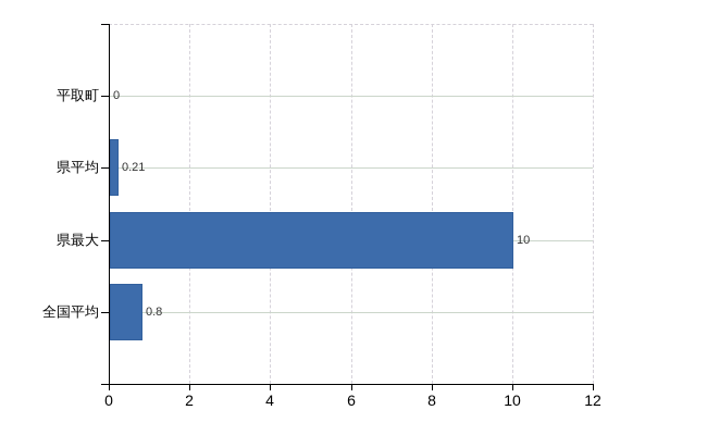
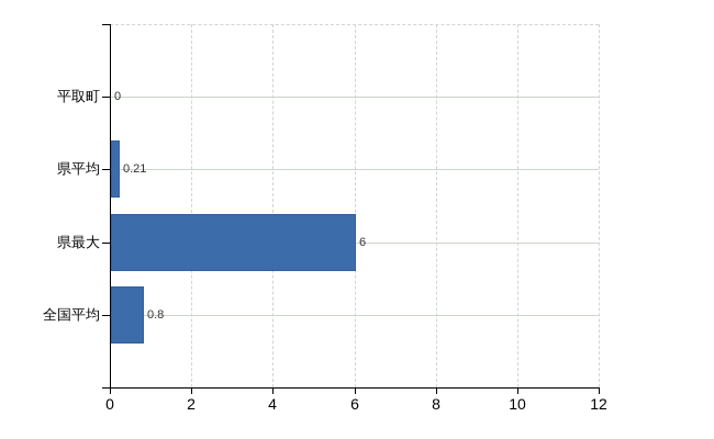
県最大: 10 -> 6
